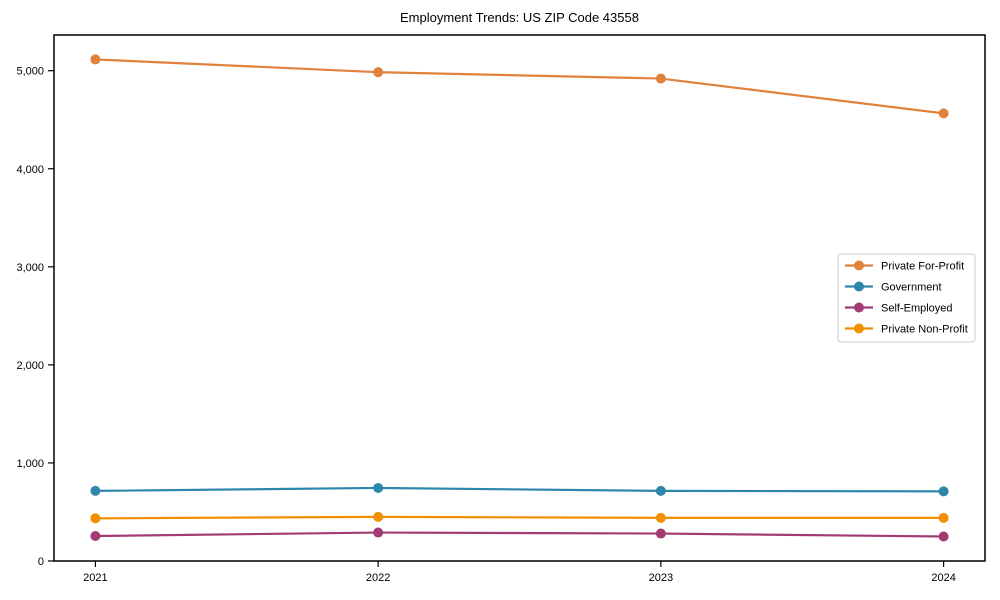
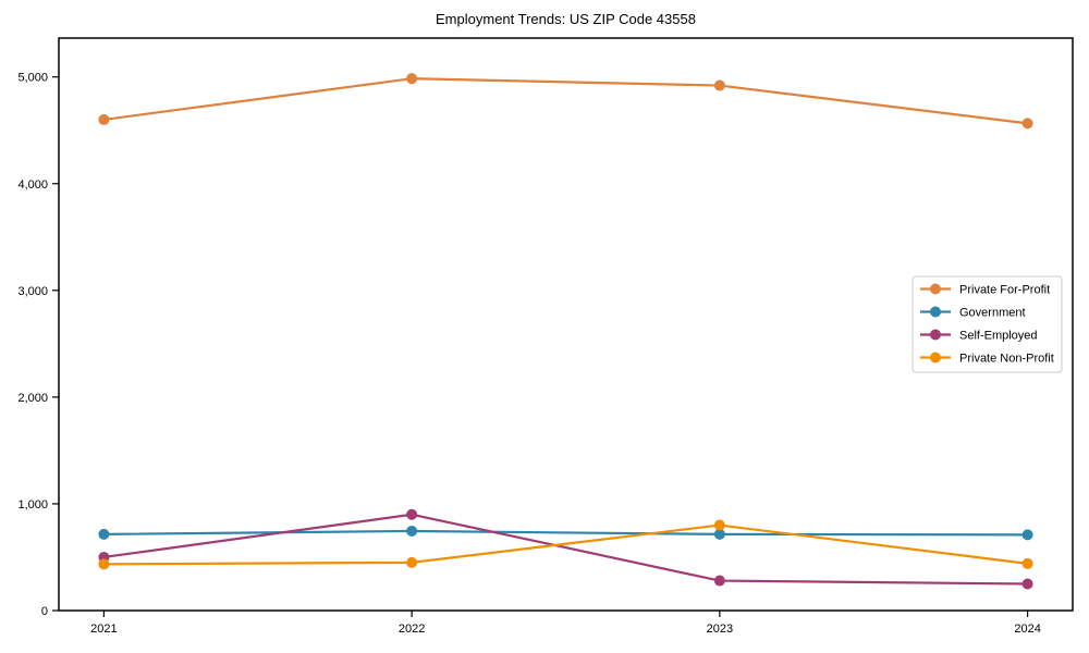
Private For-Profit/2021: 5100 -> 4600
Self-Employed/2021: 300 -> 500
Self-Employed/2022: 300 -> 900
Private Non-Profit/2023: 400 -> 800
